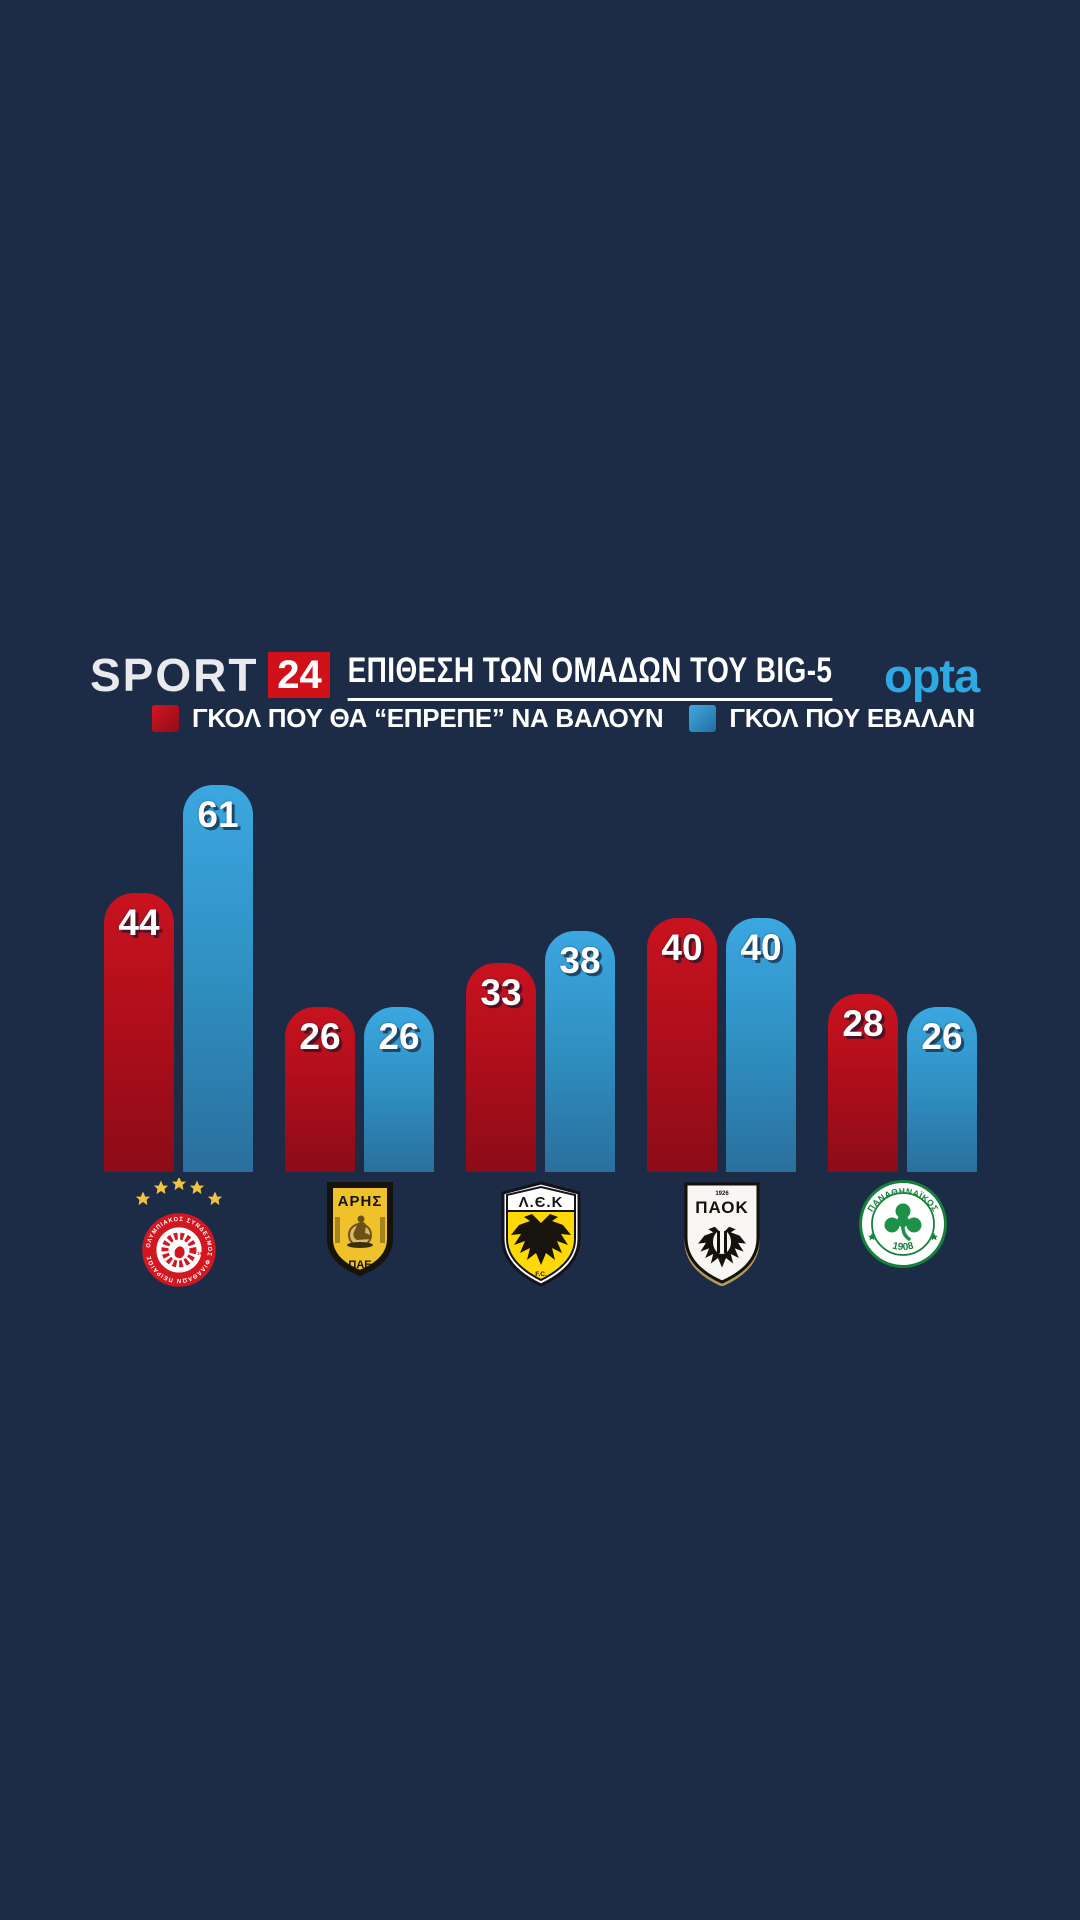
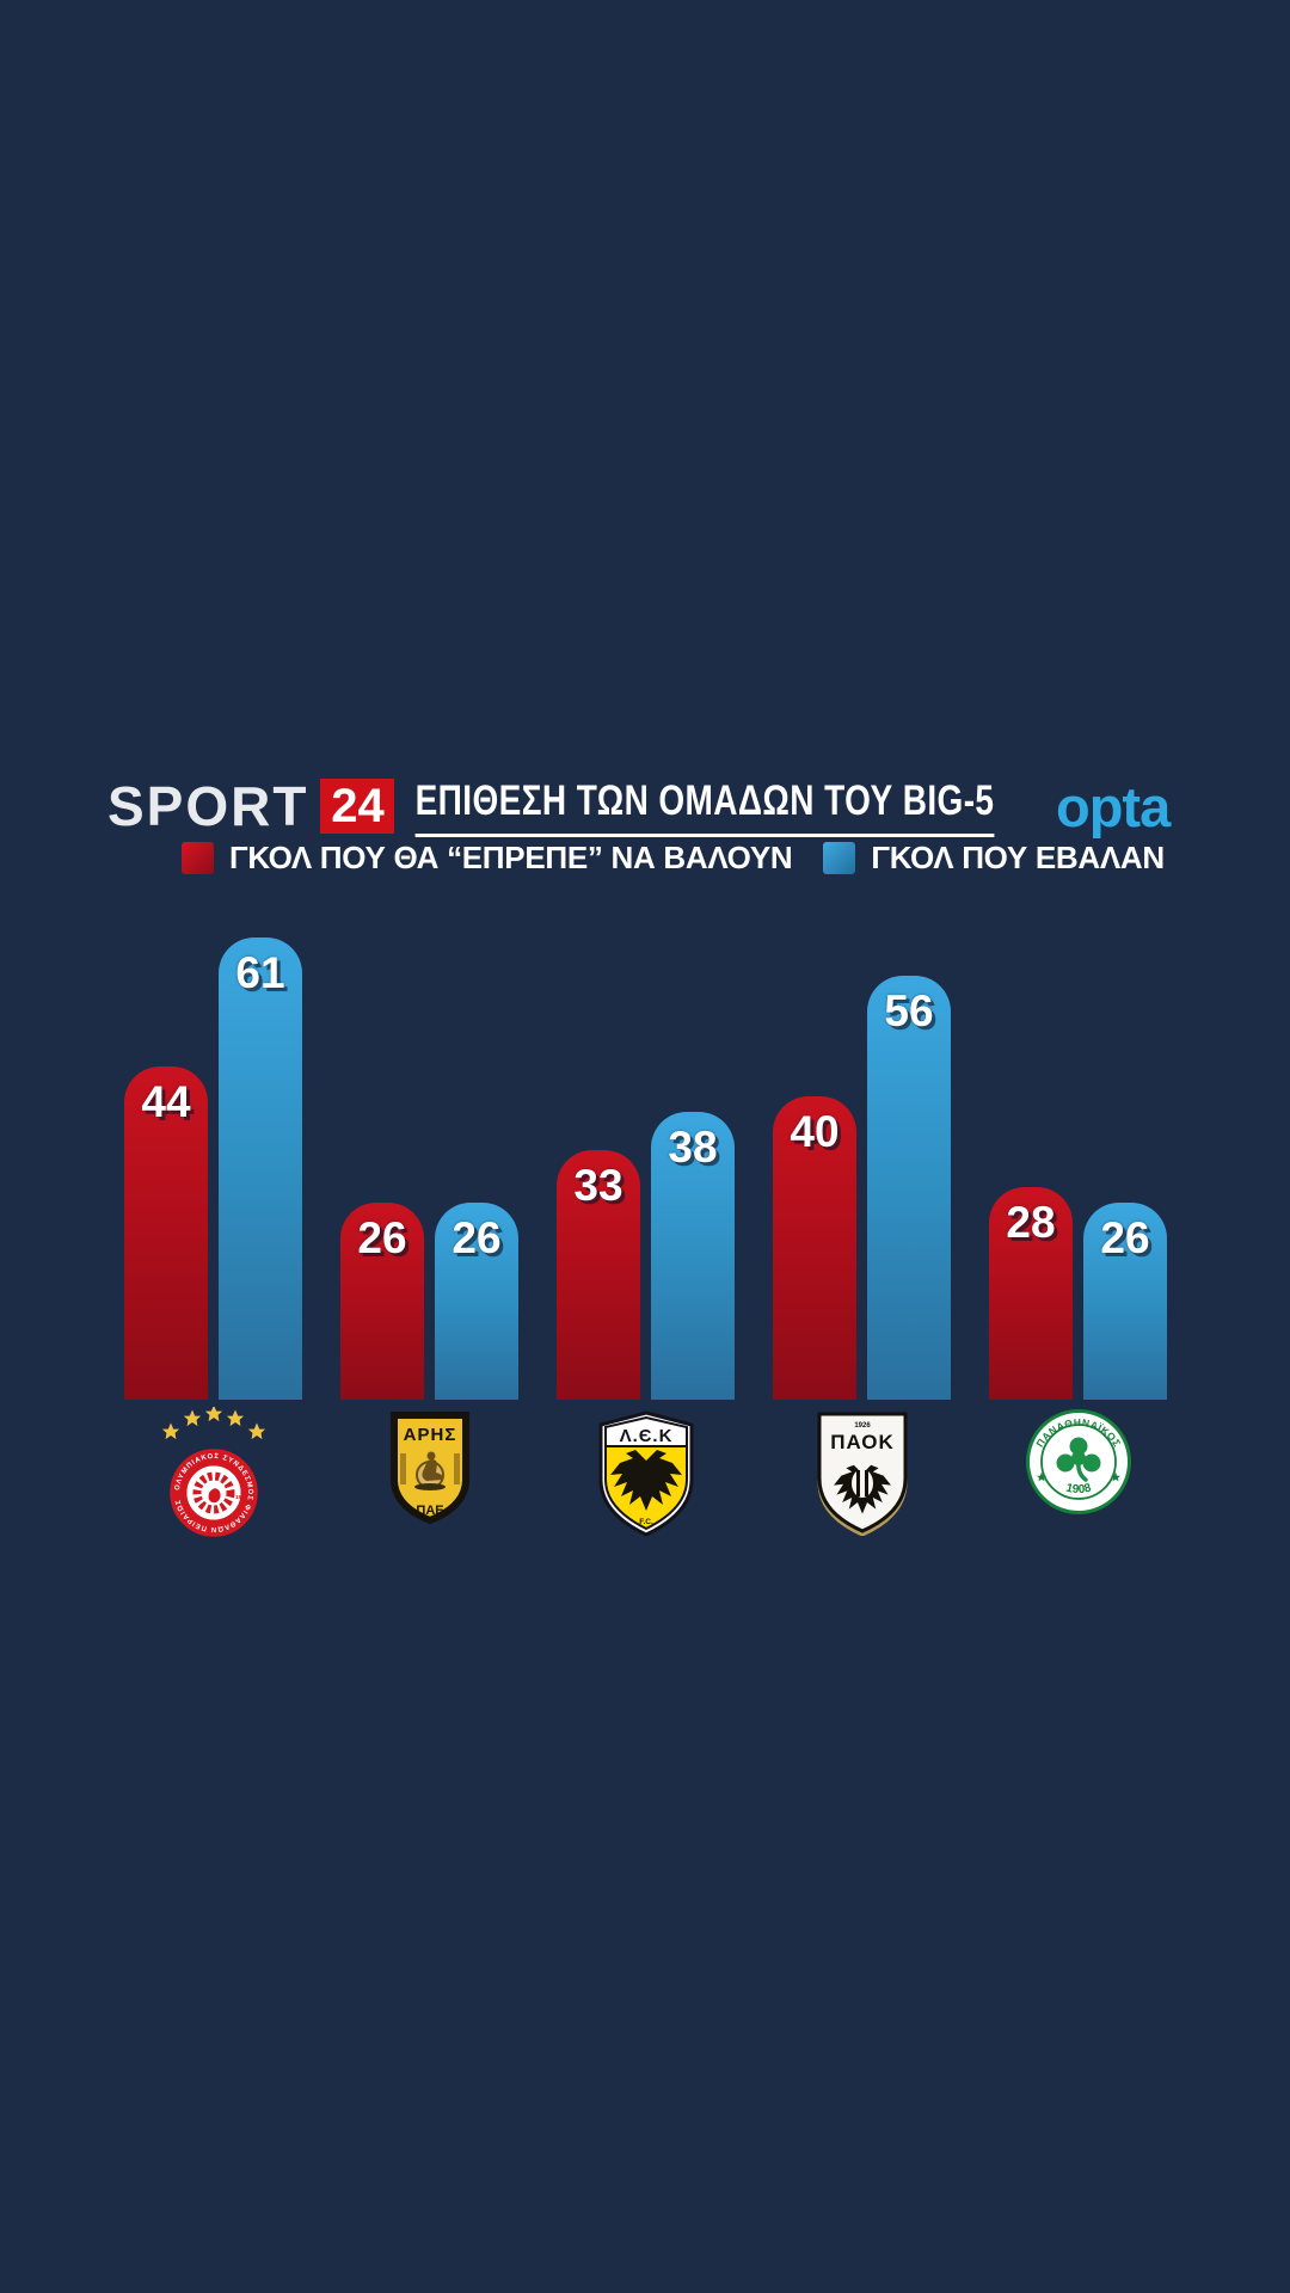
ΓΚΟΛ ΠΟΥ ΕΒΑΛΑΝ/ΠΑΟΚ: 40 -> 56
